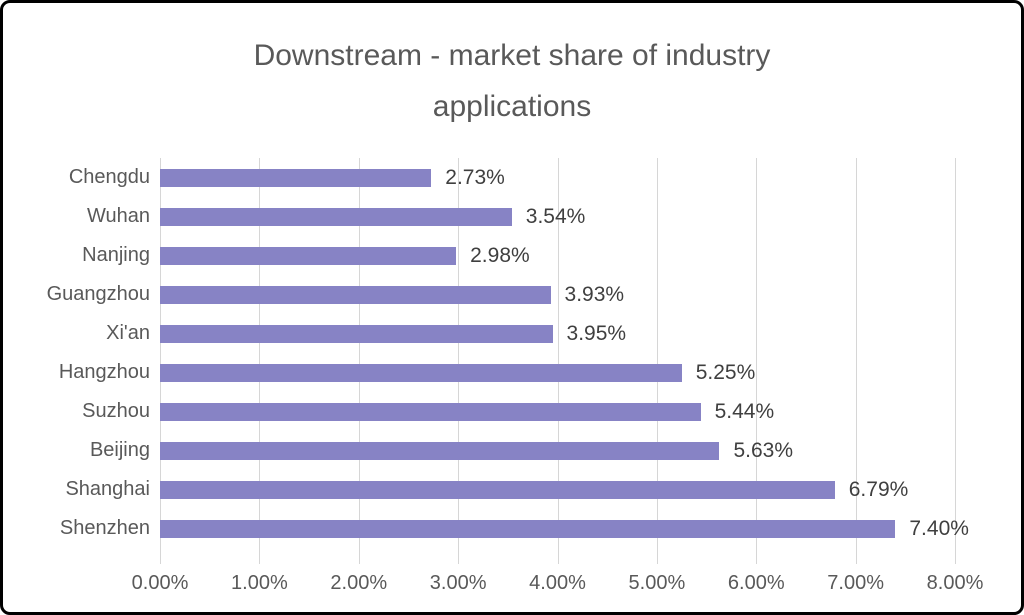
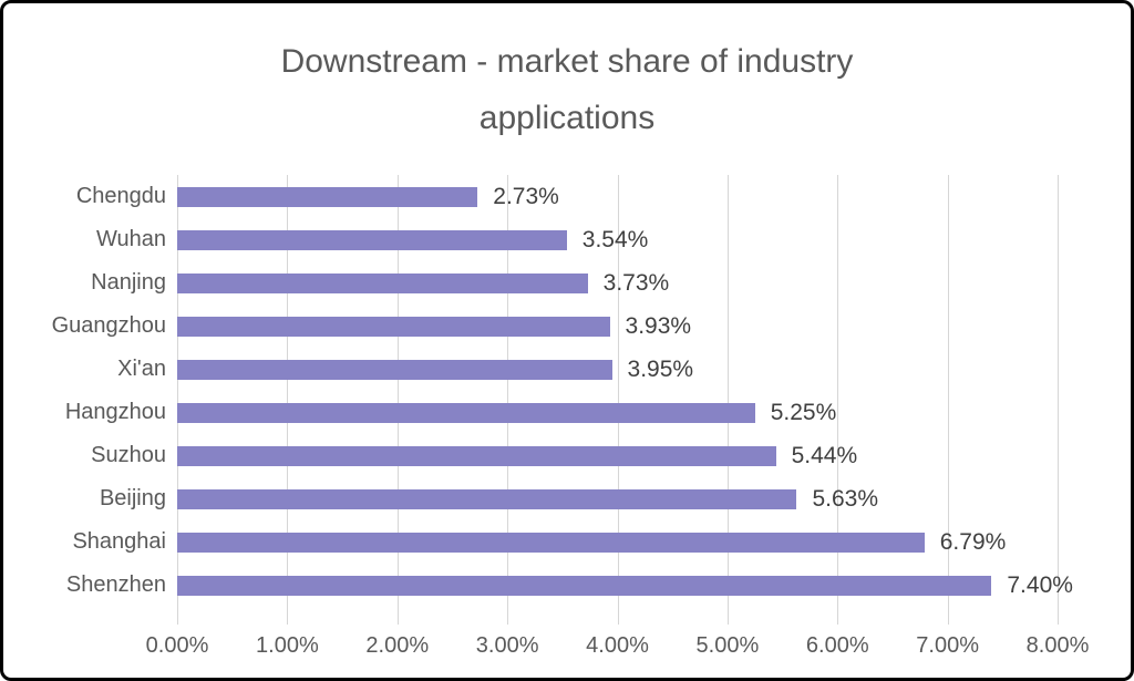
Nanjing: 2.98% -> 3.73%
